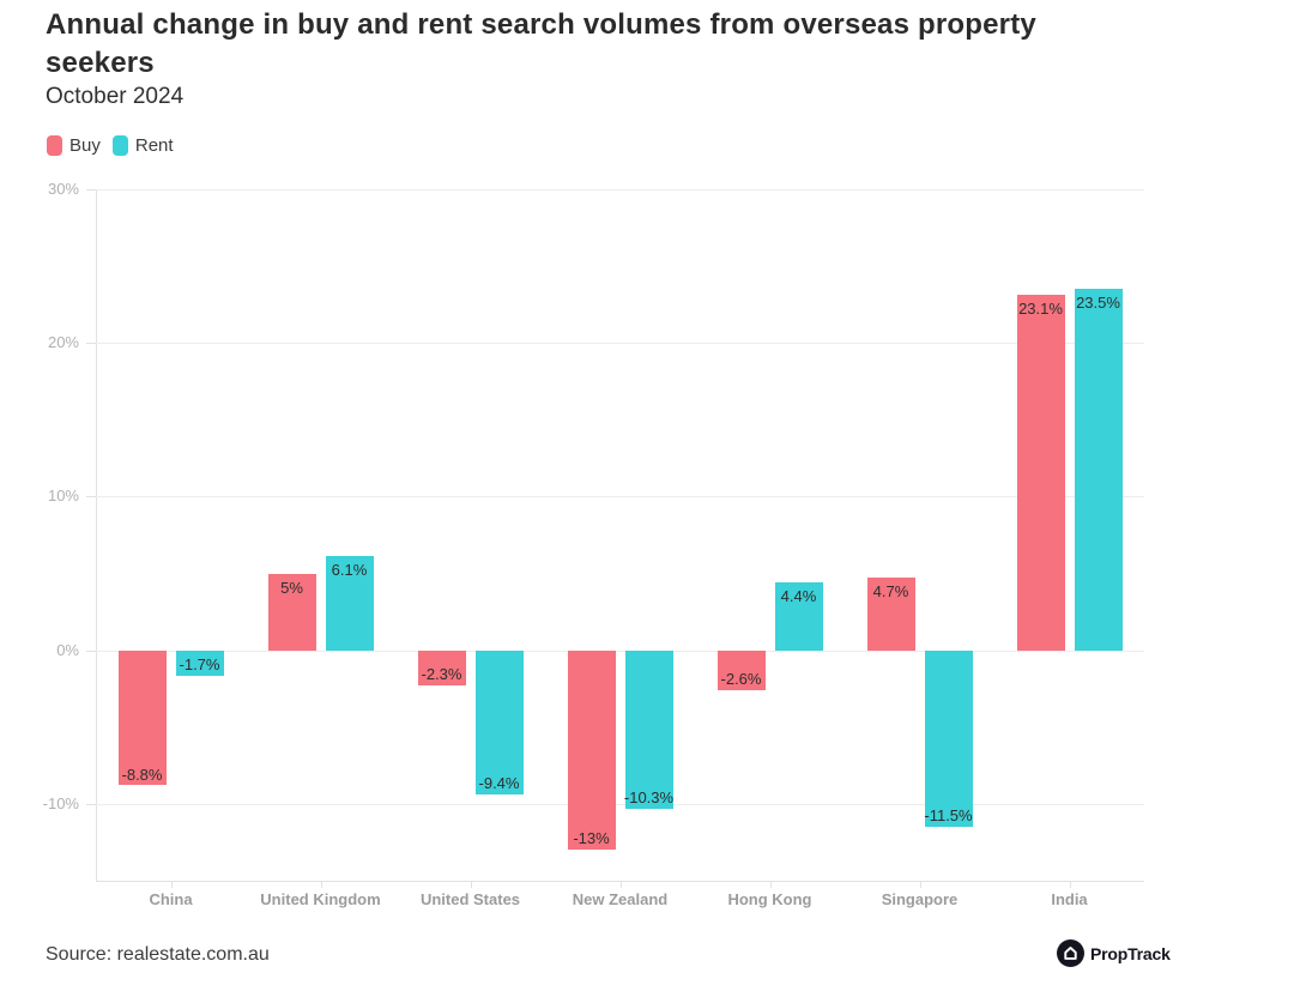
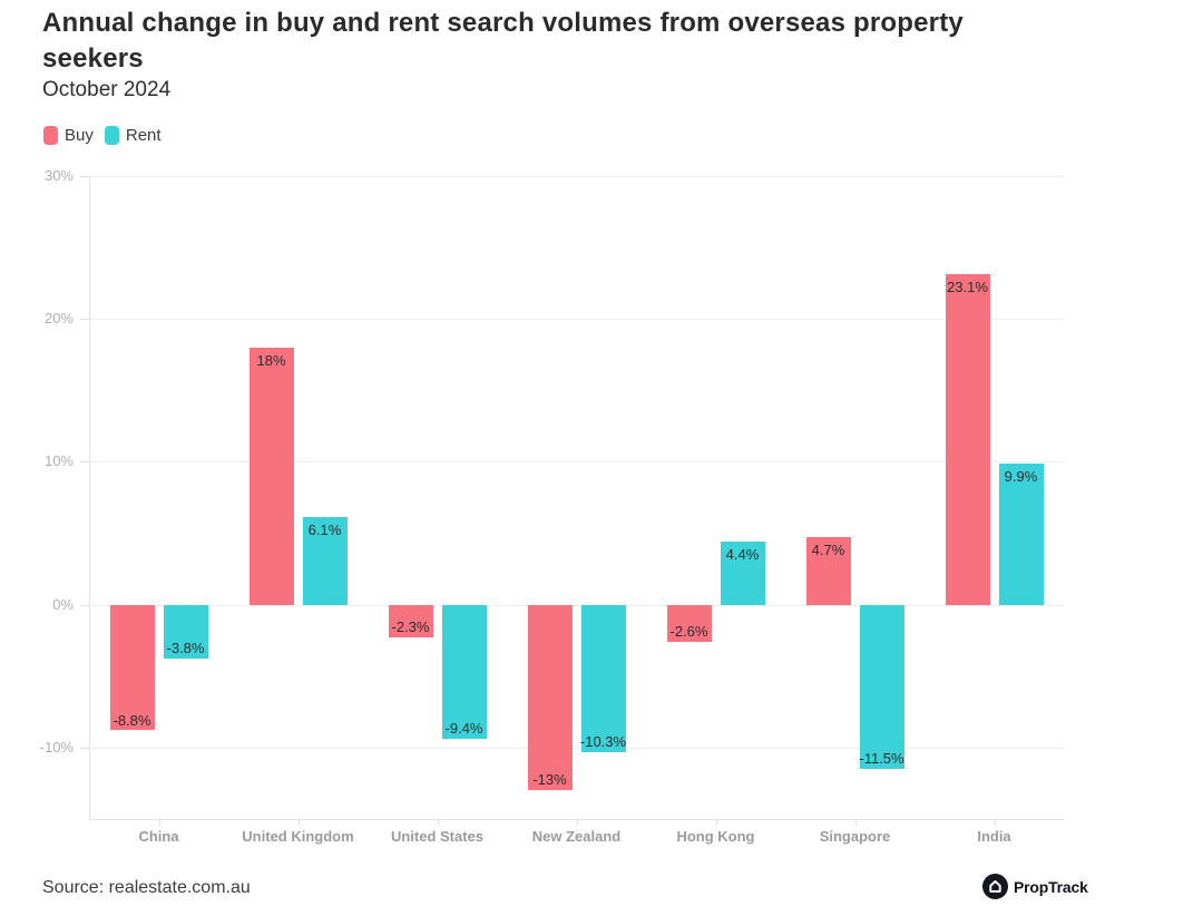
Rent/China: -1.7% -> -3.8%
Buy/United Kingdom: 5% -> 18%
Rent/India: 23.5% -> 9.9%
